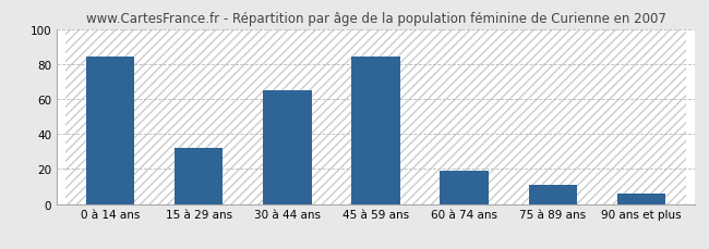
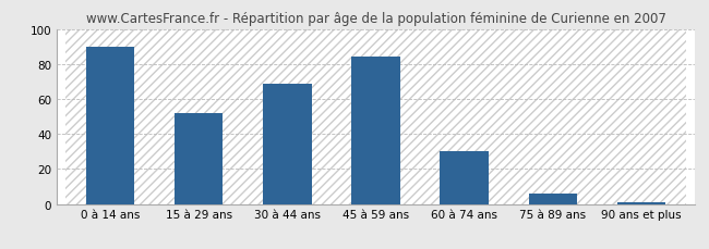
0 à 14 ans: 84 -> 90
15 à 29 ans: 32 -> 52
30 à 44 ans: 65 -> 69
60 à 74 ans: 19 -> 30
75 à 89 ans: 11 -> 6
90 ans et plus: 6 -> 1
